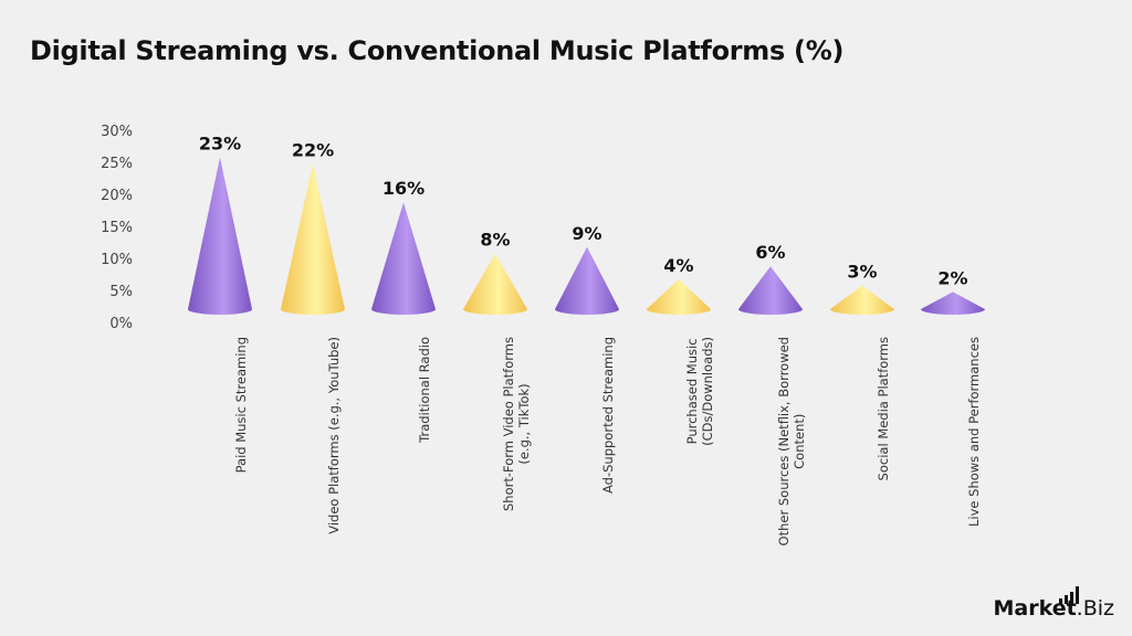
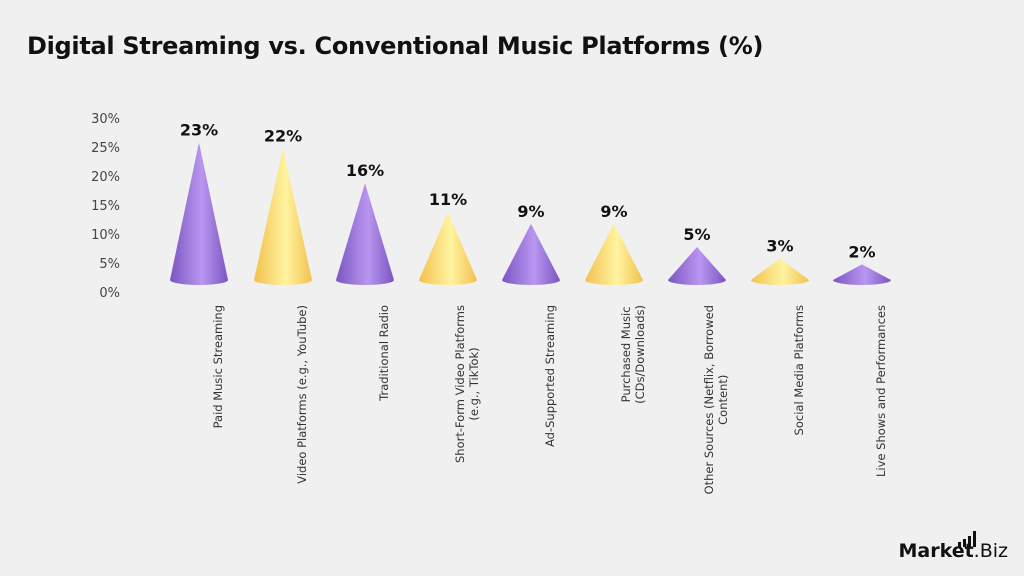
Short-Form Video Platforms (e.g., TikTok): 8% -> 11%
Purchased Music (CDs/Downloads): 4% -> 9%
Other Sources (Netflix, Borrowed Content): 6% -> 5%
